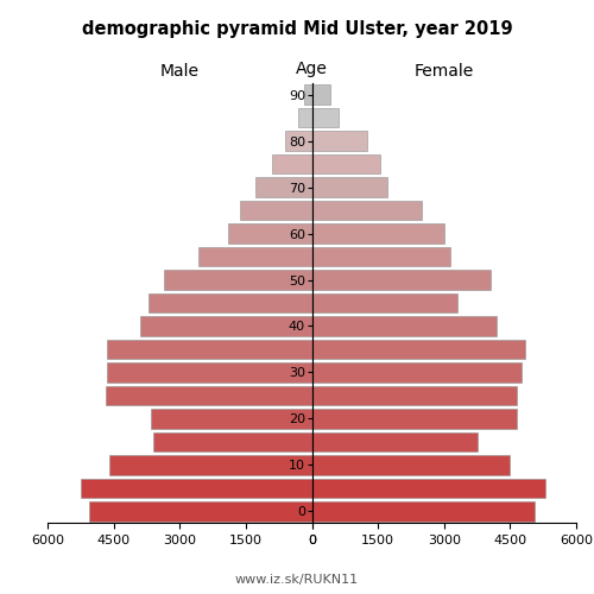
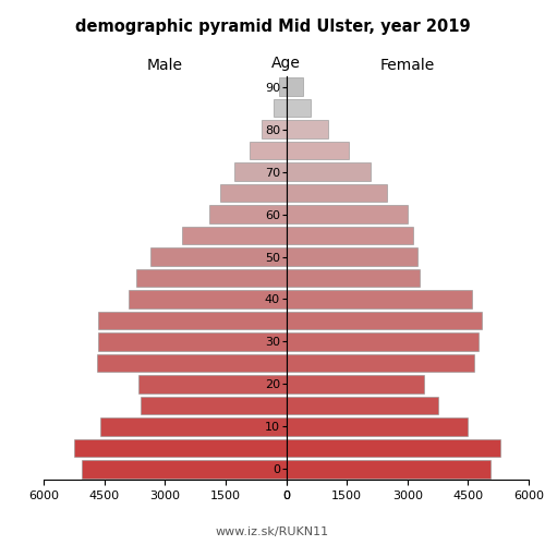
Female/80: 1250 -> 1050
Female/70: 1700 -> 2100
Female/50: 4050 -> 3250
Female/40: 4200 -> 4600
Female/20: 4650 -> 3400
